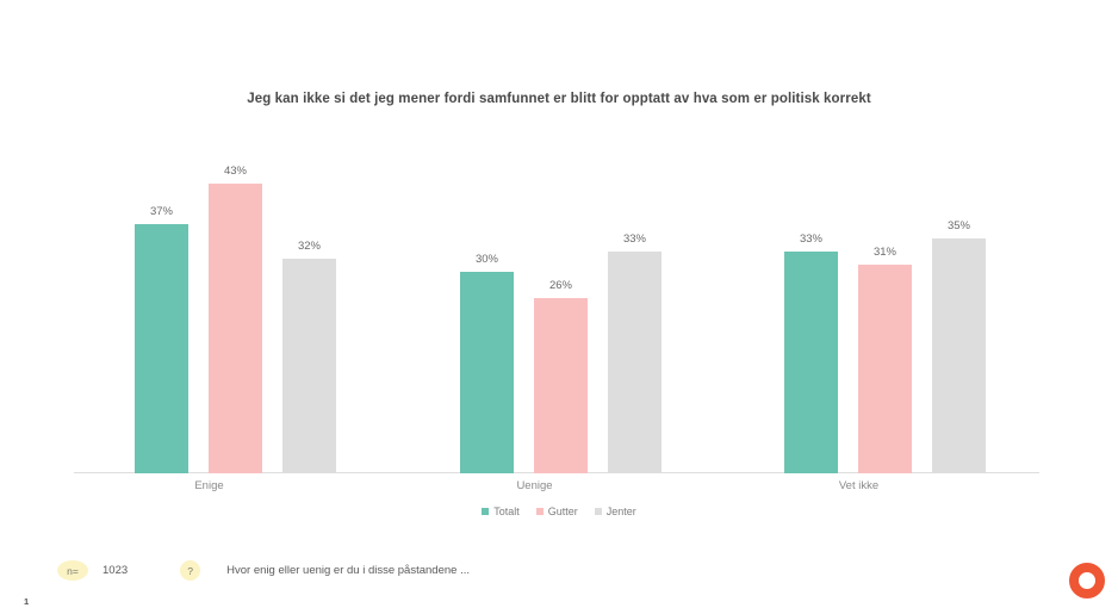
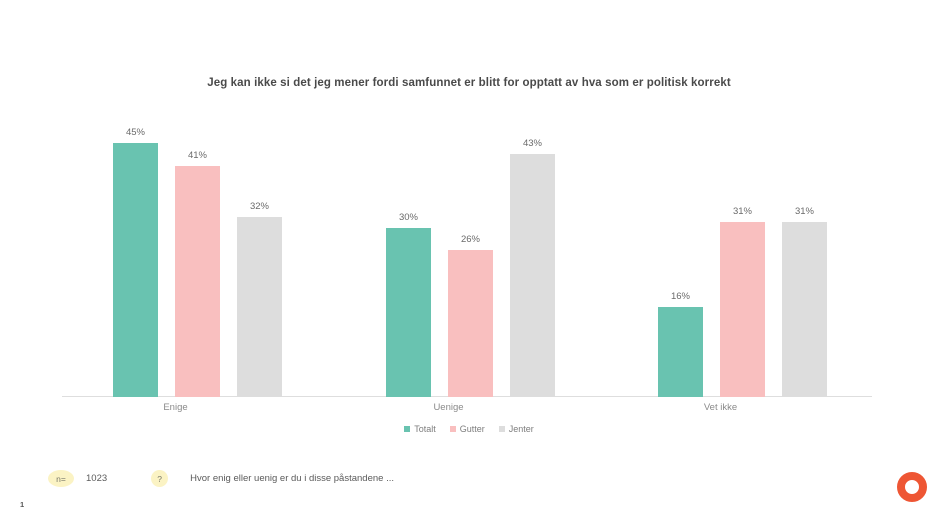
Totalt/Enige: 37% -> 45%
Gutter/Enige: 43% -> 41%
Jenter/Uenige: 33% -> 43%
Totalt/Vet ikke: 33% -> 16%
Jenter/Vet ikke: 35% -> 31%
